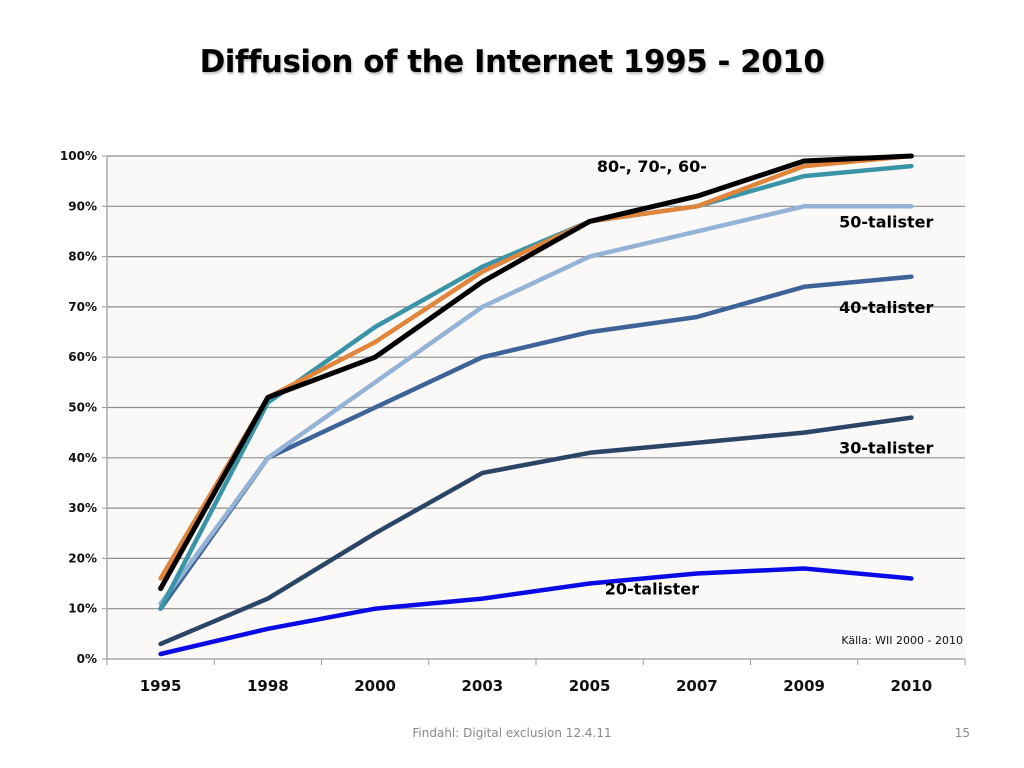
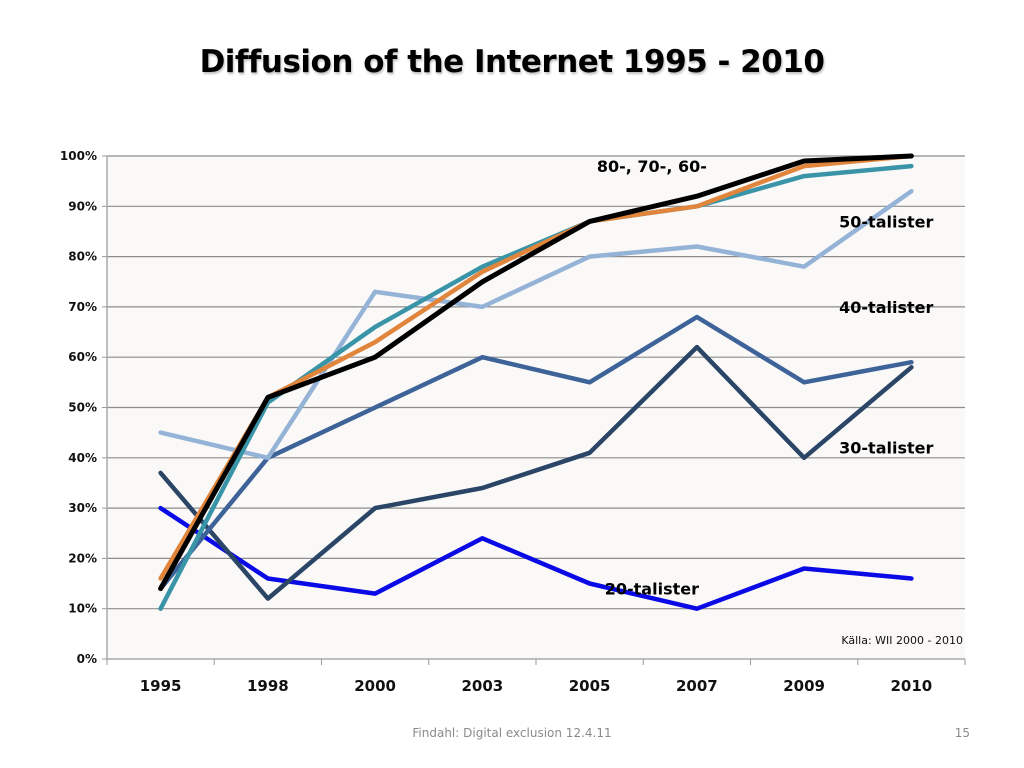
20-talister/1995: 1% -> 30%
30-talister/1995: 3% -> 37%
40-talister/1995: 10% -> 14%
50-talister/1995: 11% -> 45%
20-talister/1998: 6% -> 16%
20-talister/2000: 10% -> 13%
30-talister/2000: 25% -> 30%
50-talister/2000: 55% -> 73%
20-talister/2003: 12% -> 24%
30-talister/2003: 37% -> 34%
40-talister/2005: 65% -> 55%
20-talister/2007: 17% -> 10%
30-talister/2007: 43% -> 62%
50-talister/2007: 85% -> 82%
30-talister/2009: 45% -> 40%
40-talister/2009: 74% -> 55%
50-talister/2009: 90% -> 78%
30-talister/2010: 48% -> 58%
40-talister/2010: 76% -> 59%
50-talister/2010: 90% -> 93%
